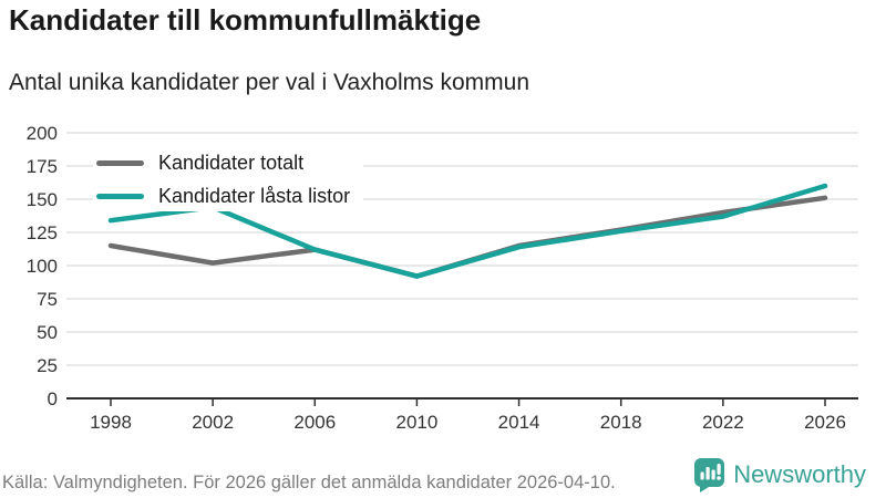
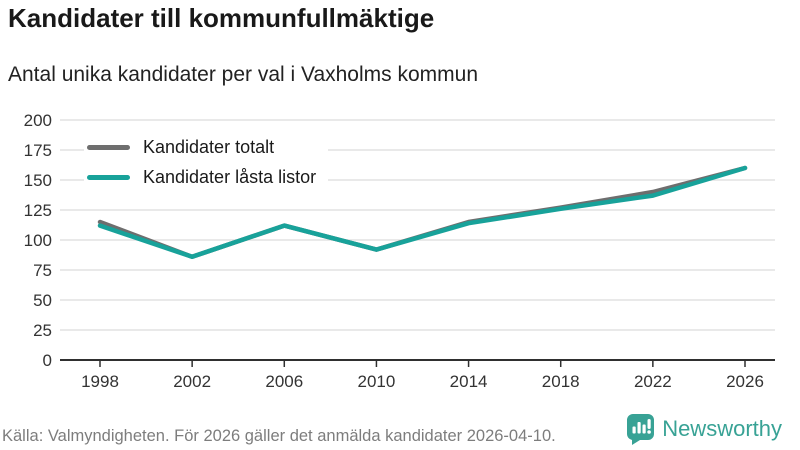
Kandidater låsta listor/1998: 134 -> 112
Kandidater totalt/2002: 102 -> 86
Kandidater låsta listor/2002: 144 -> 86
Kandidater totalt/2026: 151 -> 160
